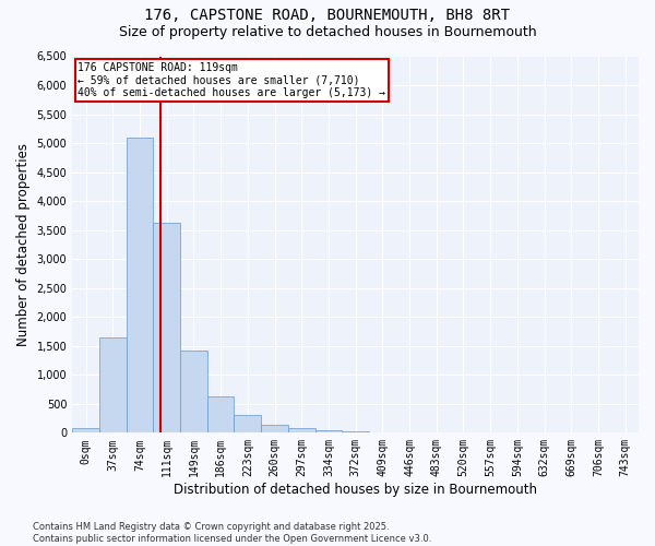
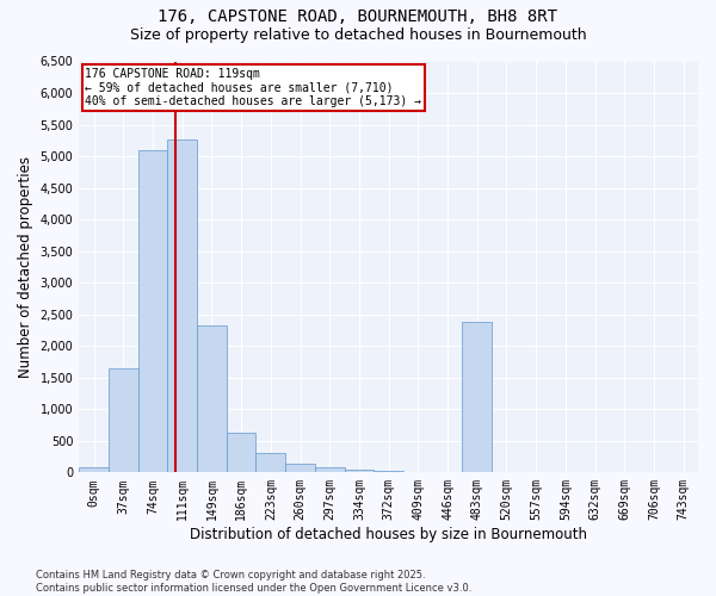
111sqm: 3,620 -> 5,260
149sqm: 1,420 -> 2,320
483sqm: 0 -> 2,380
